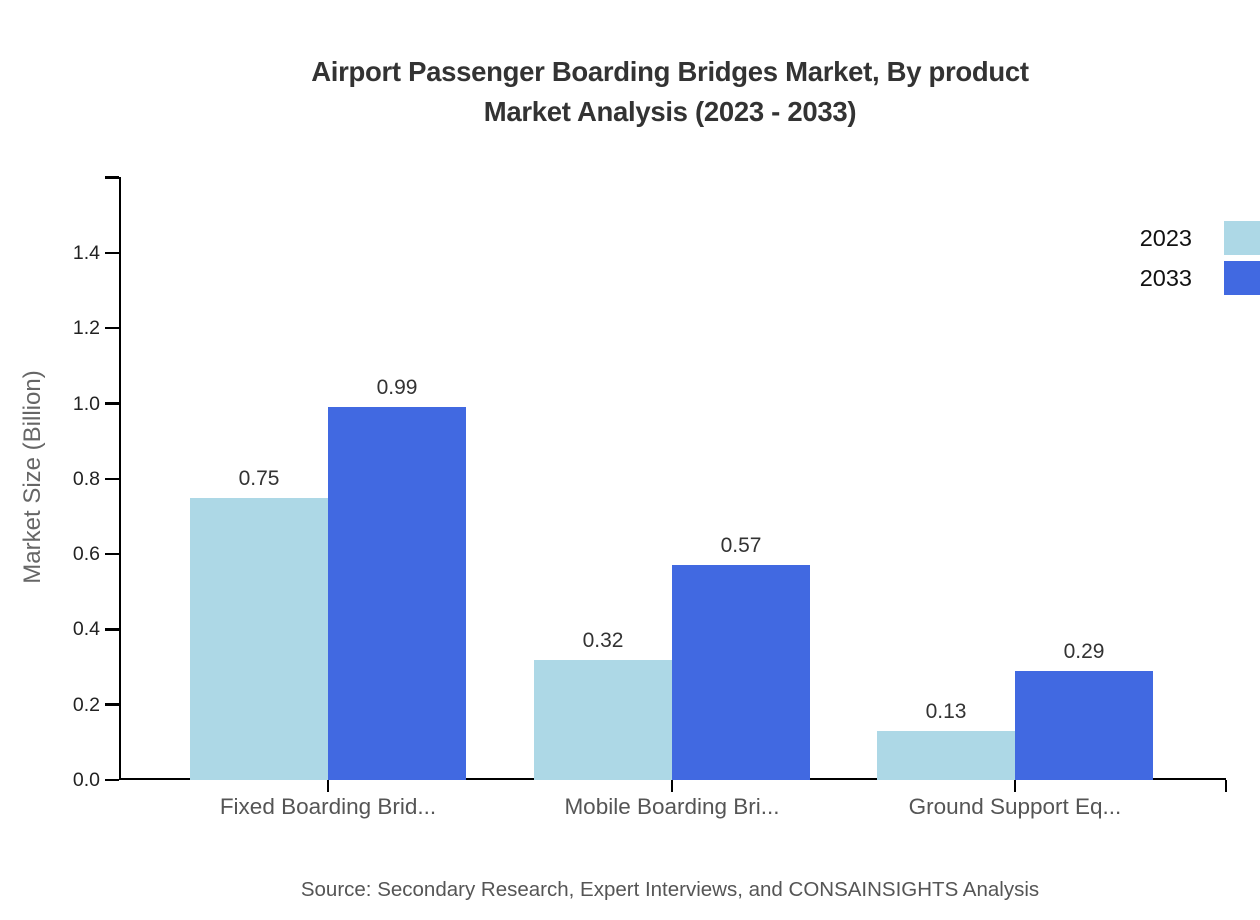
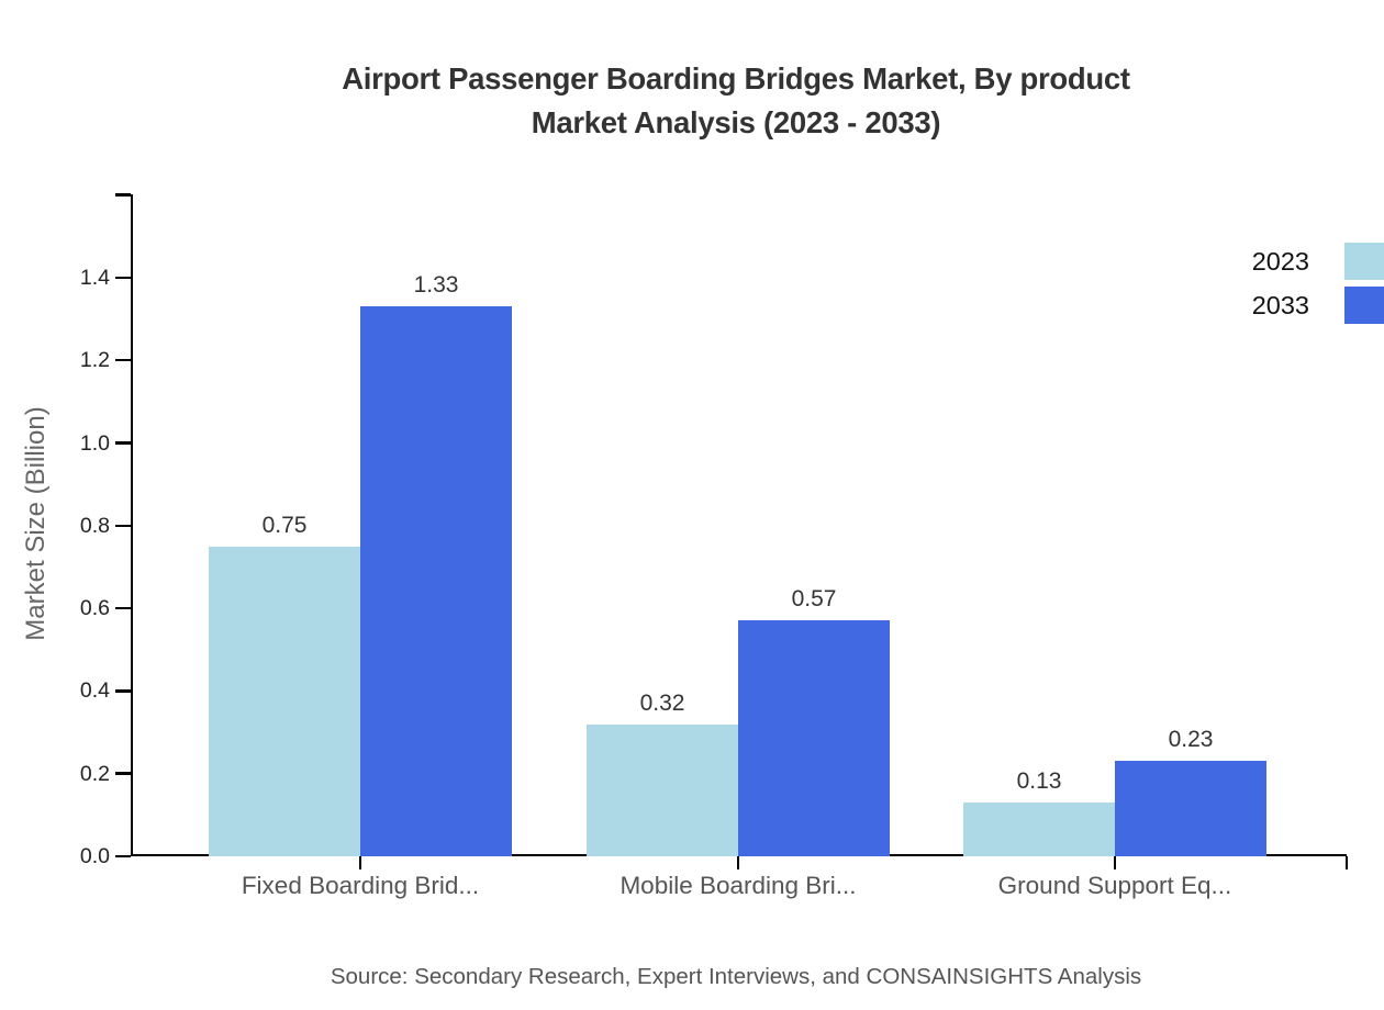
2033/Fixed Boarding Brid...: 0.99 -> 1.33
2033/Ground Support Eq...: 0.29 -> 0.23
